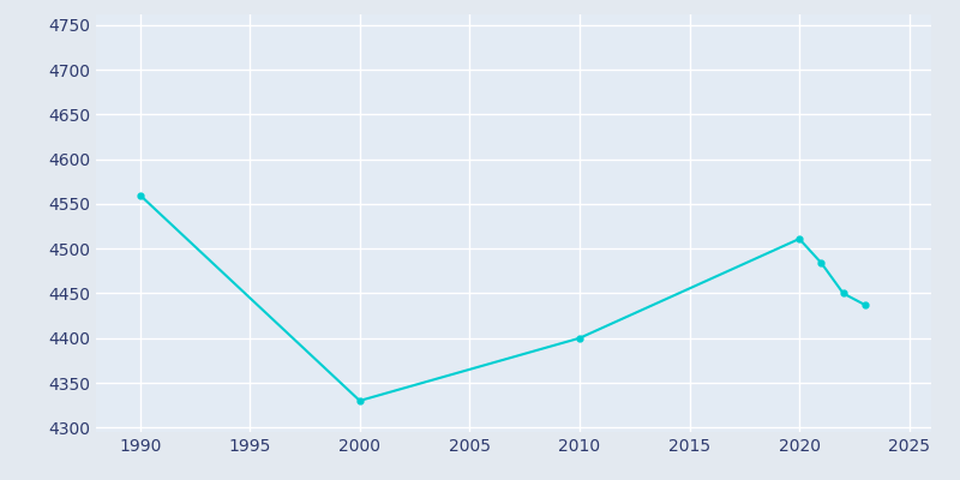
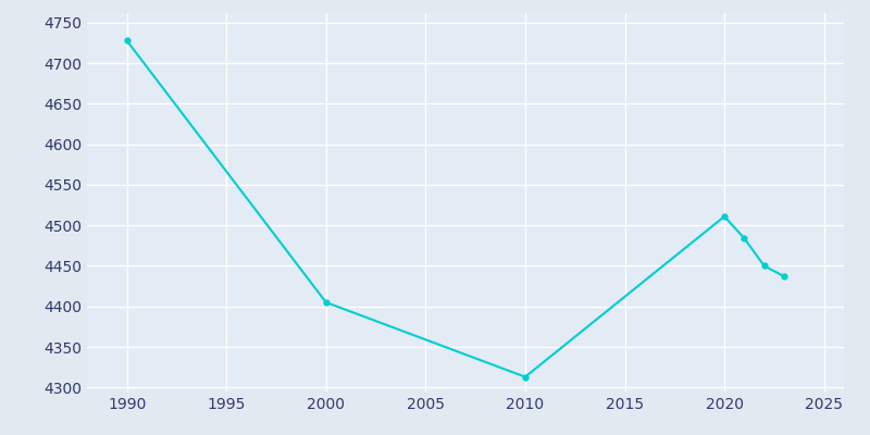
1990: 4560 -> 4728
2000: 4330 -> 4405
2010: 4400 -> 4313
